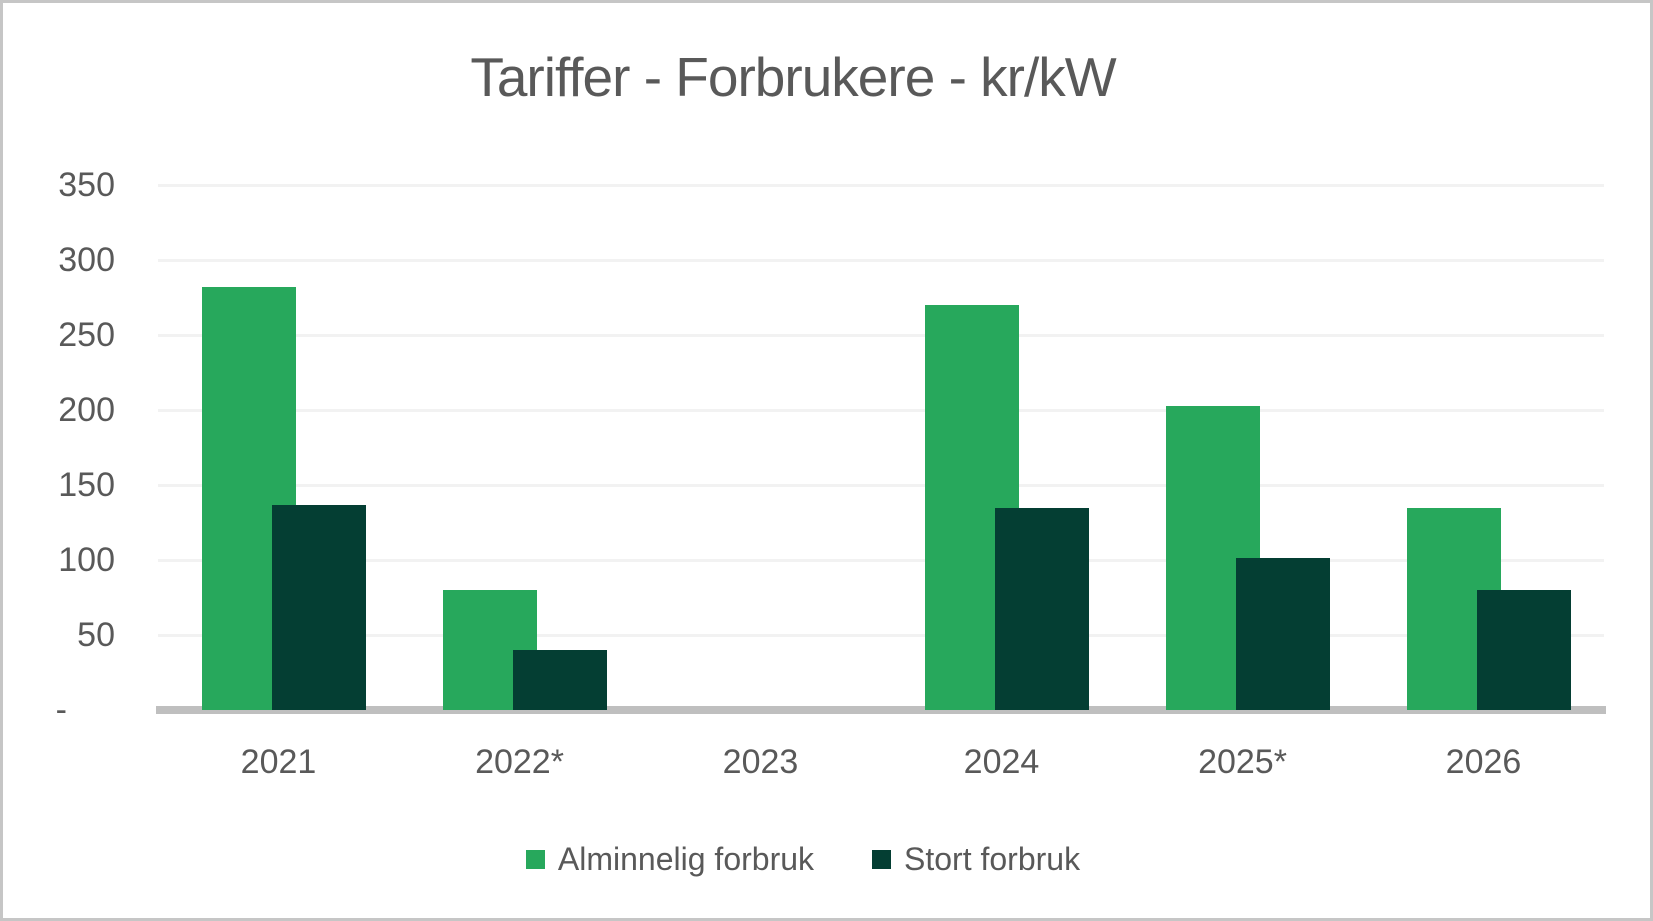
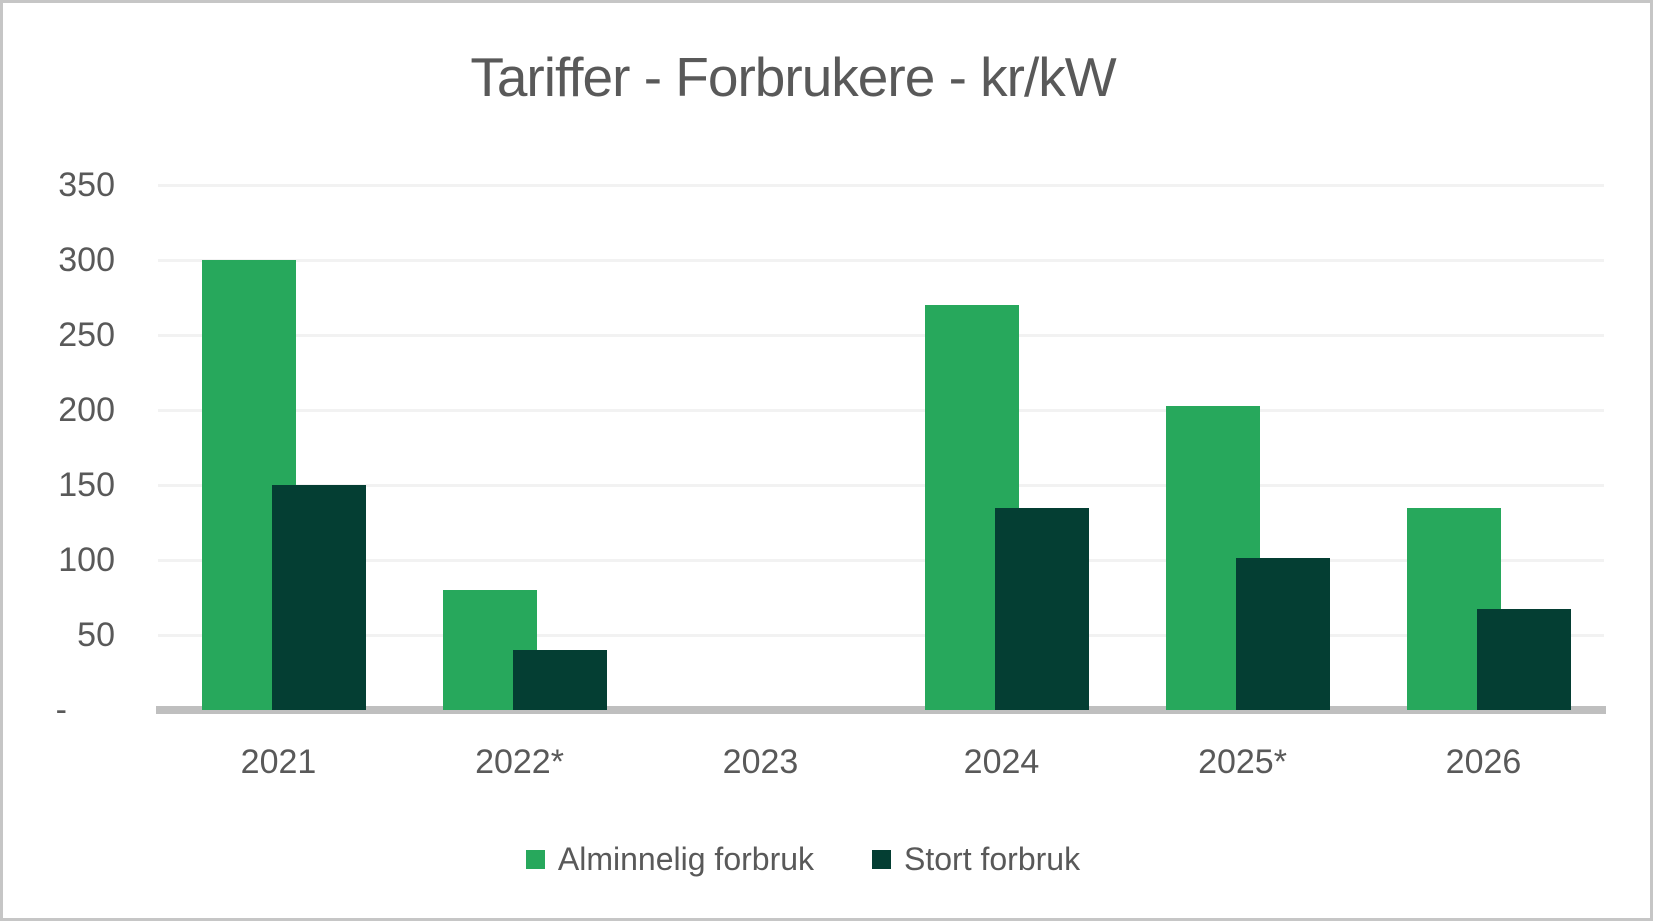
Alminnelig forbruk/2021: 282 -> 300
Stort forbruk/2021: 137 -> 150
Stort forbruk/2026: 80 -> 68
